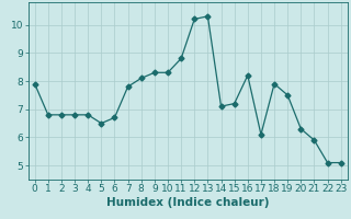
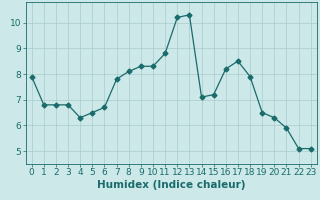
4: 6.8 -> 6.3
17: 6.1 -> 8.5
19: 7.5 -> 6.5
